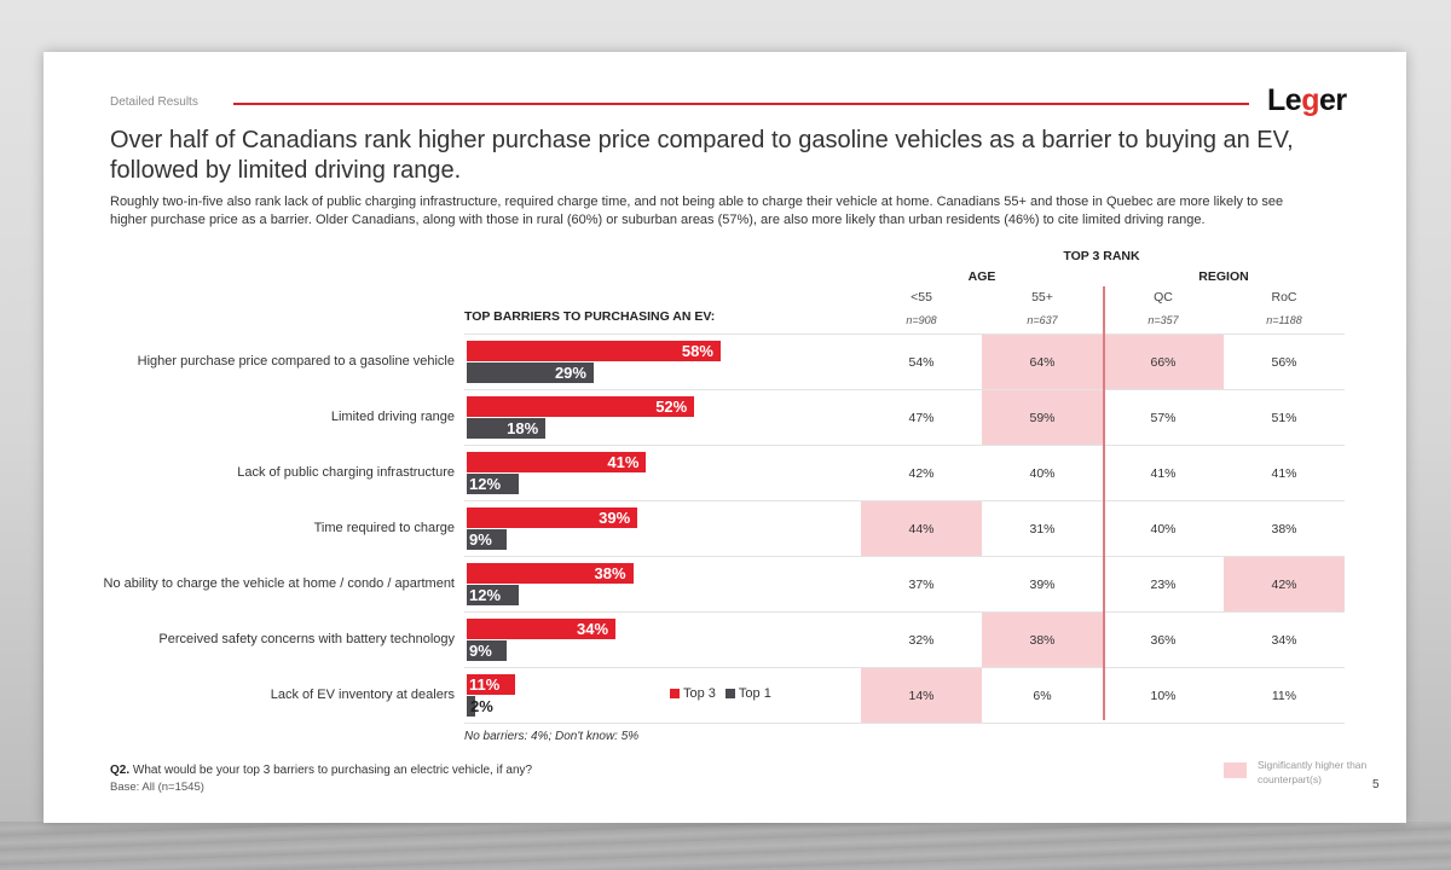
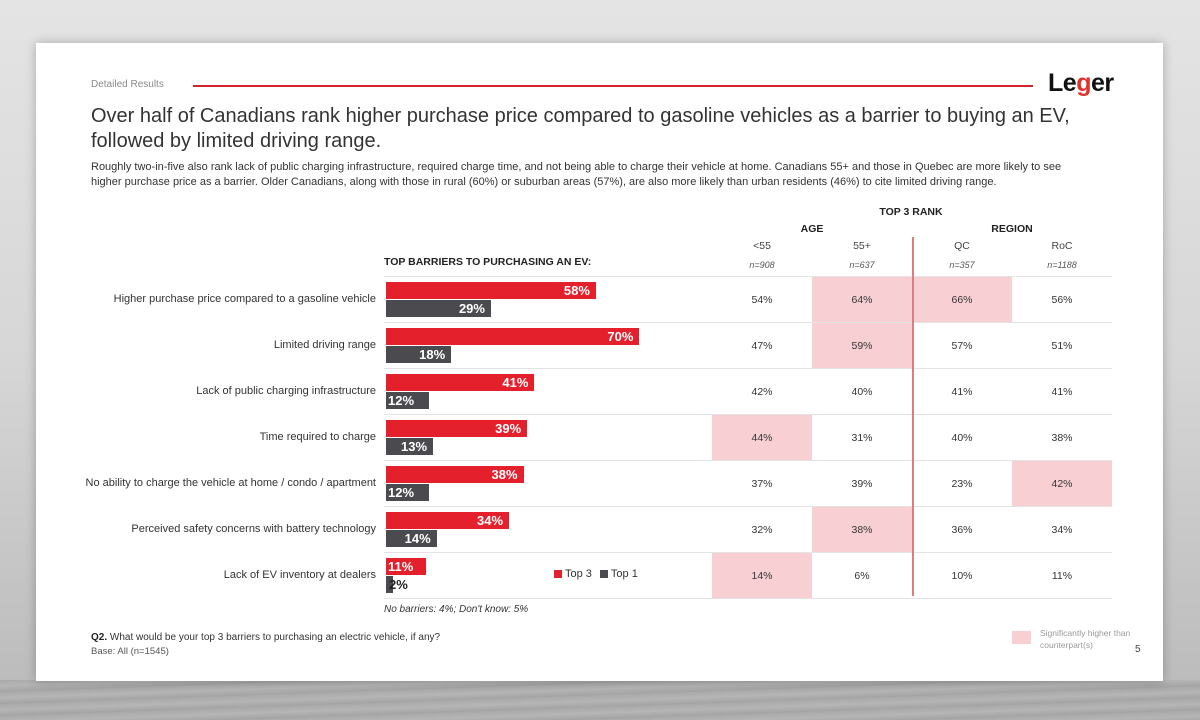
Top 3/Limited driving range: 52% -> 70%
Top 1/Time required to charge: 9% -> 13%
Top 1/Perceived safety concerns with battery technology: 9% -> 14%
